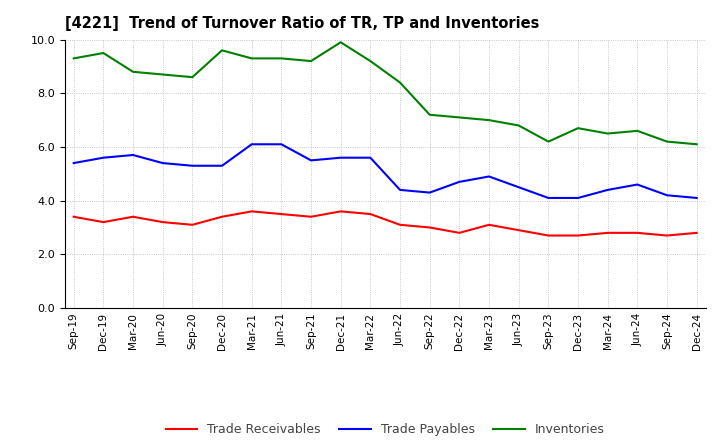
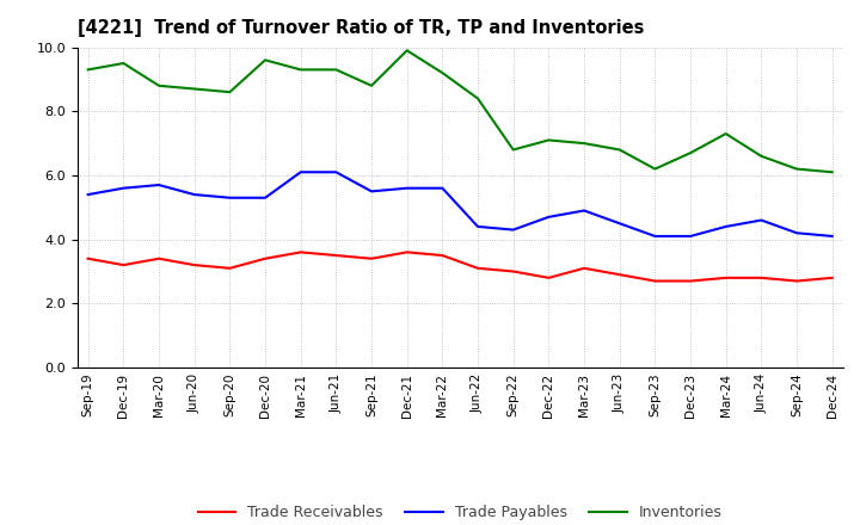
Inventories/Sep-21: 9.2 -> 8.8
Inventories/Sep-22: 7.2 -> 6.8
Inventories/Mar-24: 6.5 -> 7.3
